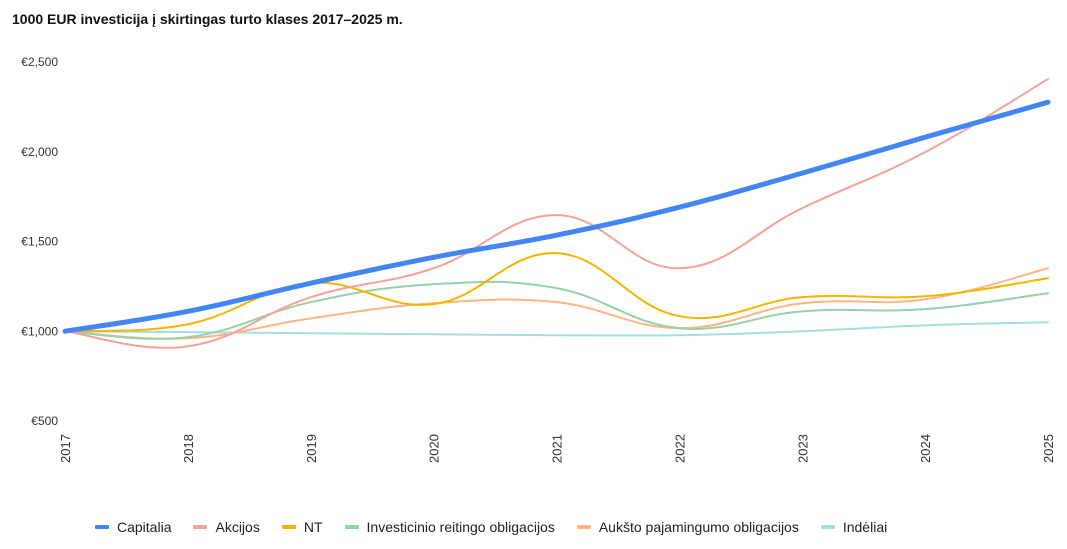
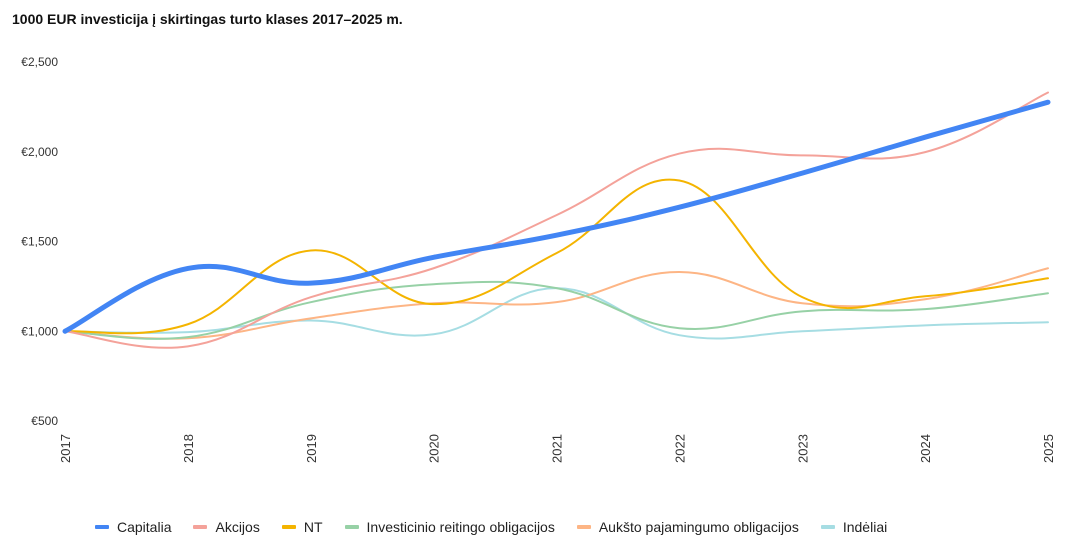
Capitalia/2018: €1110 -> €1350
NT/2019: €1270 -> €1450
Indėliai/2019: €990 -> €1060
Indėliai/2021: €980 -> €1240
Akcijos/2022: €1350 -> €1990
NT/2022: €1080 -> €1840
Aukšto pajamingumo obligacijos/2022: €1020 -> €1330
Akcijos/2023: €1690 -> €1980
Akcijos/2025: €2400 -> €2330
